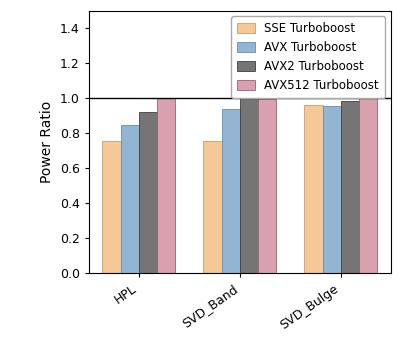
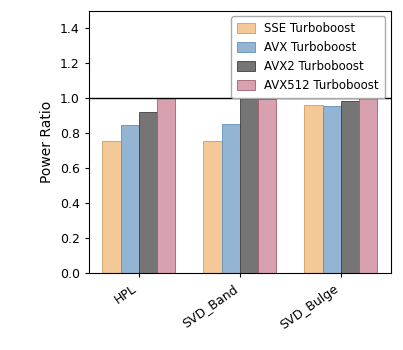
AVX Turboboost/SVD_Band: 0.94 -> 0.85
